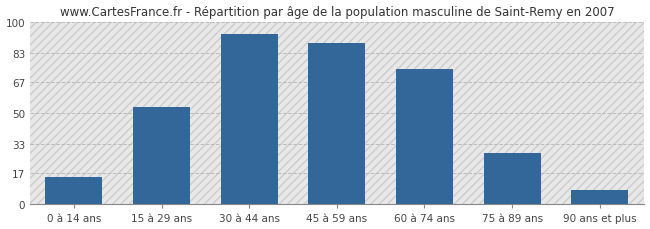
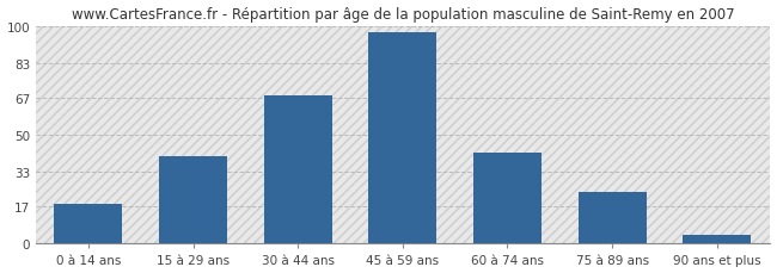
0 à 14 ans: 15 -> 18
15 à 29 ans: 53 -> 40
30 à 44 ans: 93 -> 68
45 à 59 ans: 88 -> 97
60 à 74 ans: 74 -> 42
75 à 89 ans: 28 -> 24
90 ans et plus: 8 -> 4
